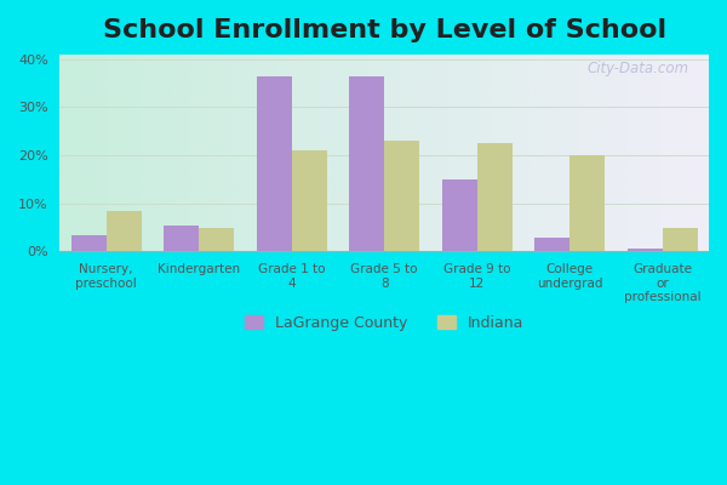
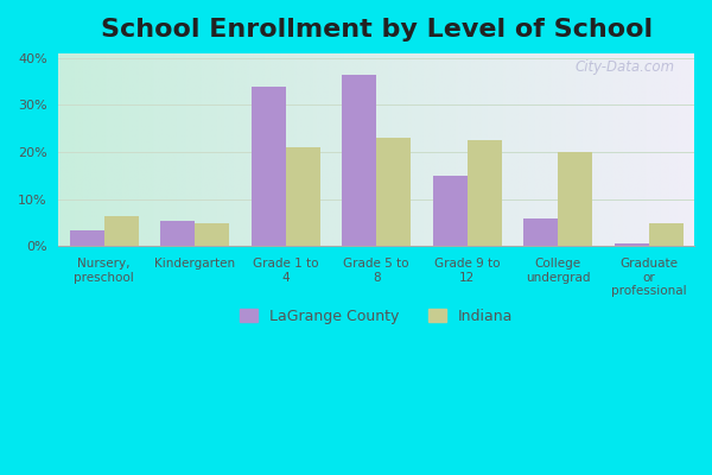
Indiana/Nursery, preschool: 8.5% -> 6.5%
LaGrange County/Grade 1 to 4: 36.5% -> 34.0%
LaGrange County/College undergrad: 3.0% -> 6.0%
